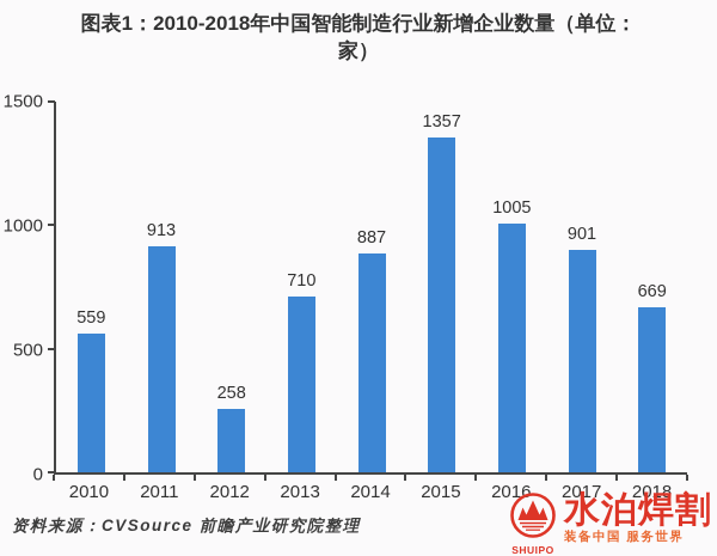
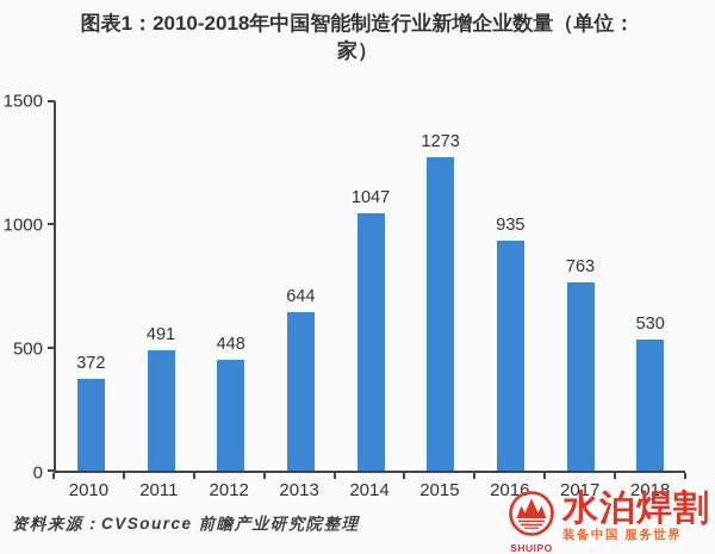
2010: 559 -> 372
2011: 913 -> 491
2012: 258 -> 448
2013: 710 -> 644
2014: 887 -> 1047
2015: 1357 -> 1273
2016: 1005 -> 935
2017: 901 -> 763
2018: 669 -> 530
